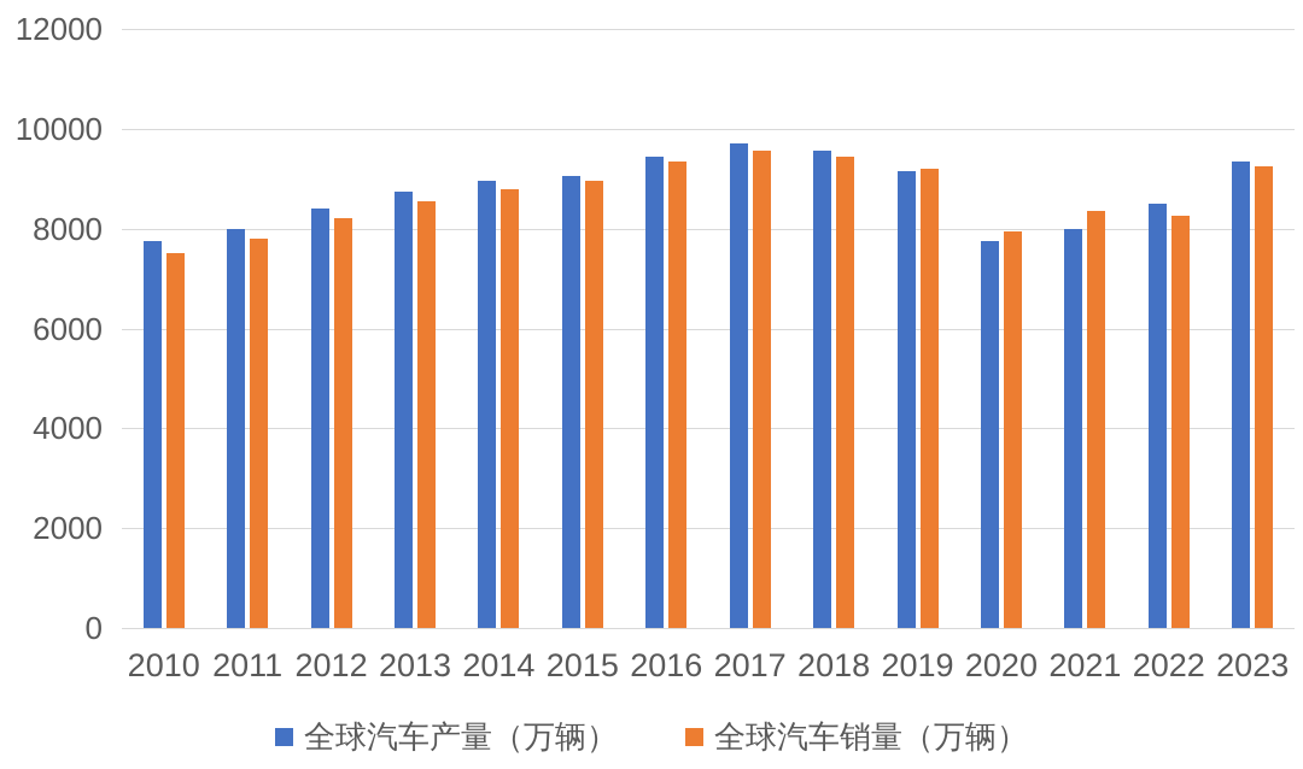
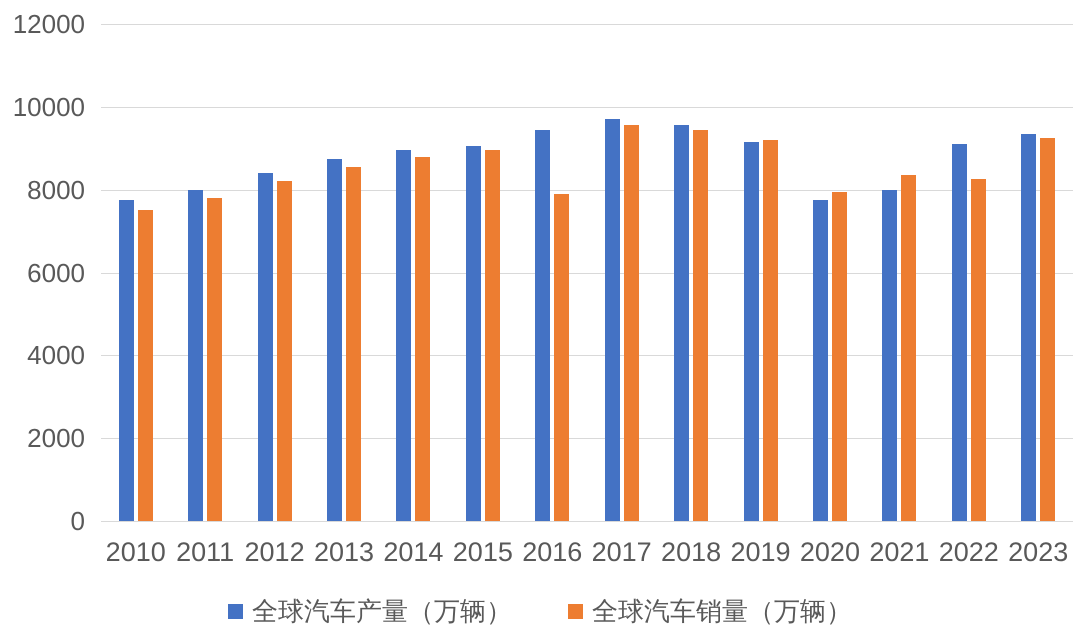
全球汽车销量（万辆）/2016: 9400 -> 7900
全球汽车产量（万辆）/2022: 8500 -> 9100
